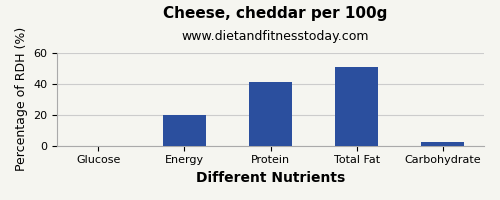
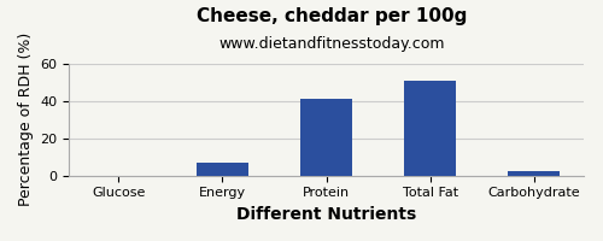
Energy: 20 -> 7
